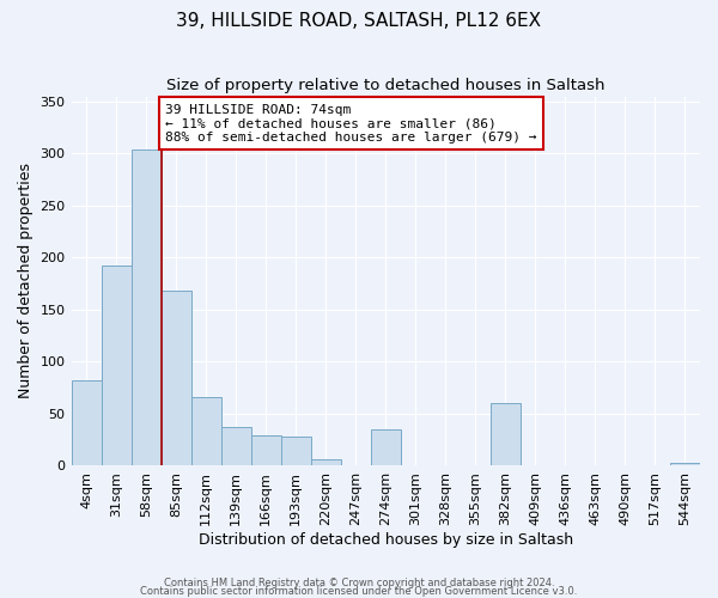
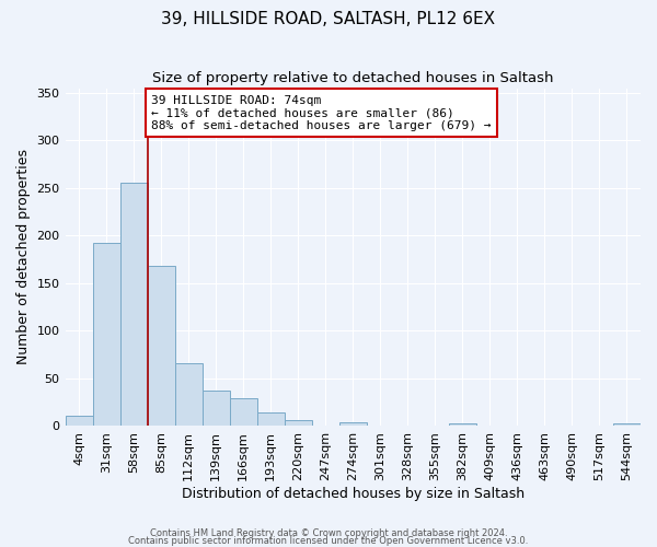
4sqm: 82 -> 10
58sqm: 304 -> 255
193sqm: 28 -> 14
274sqm: 34 -> 3
382sqm: 60 -> 2
